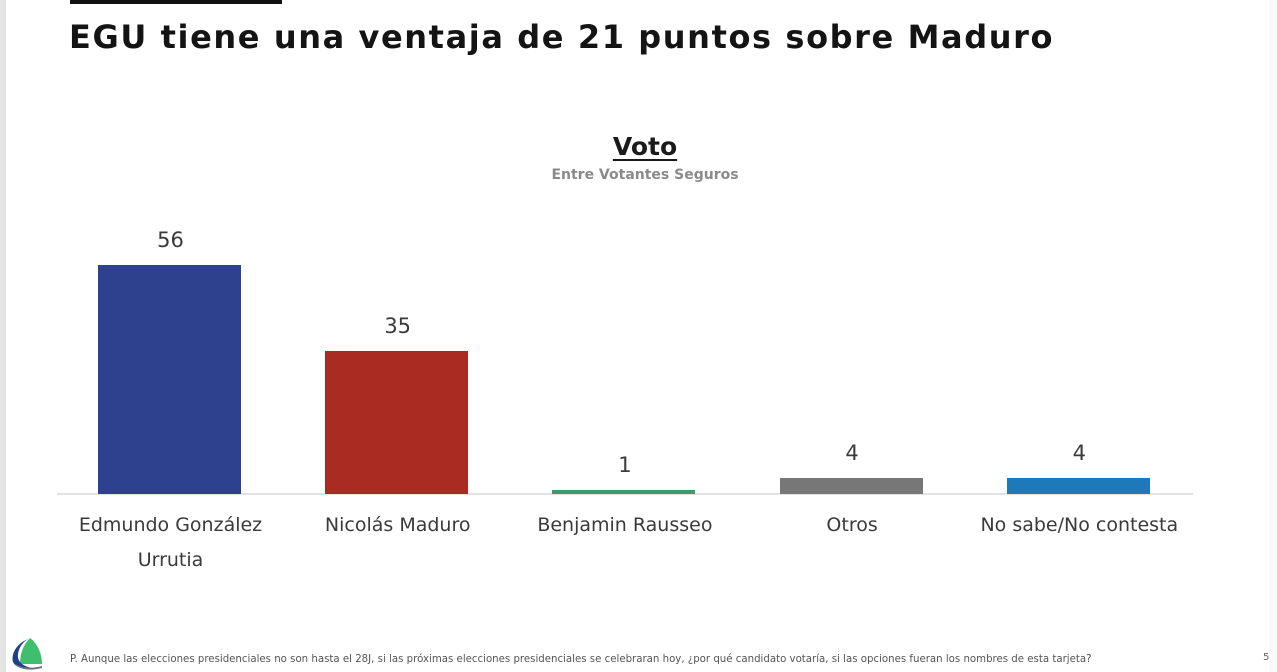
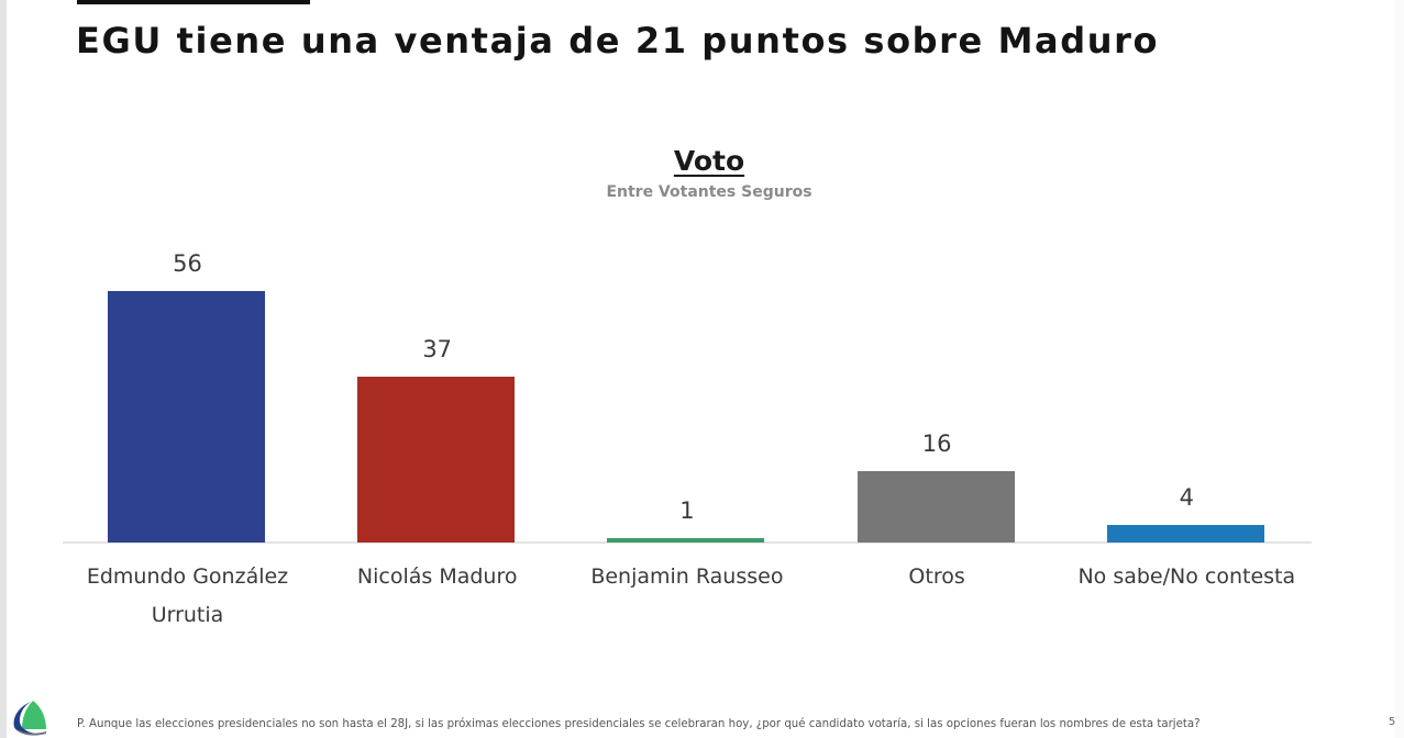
Nicolás Maduro: 35 -> 37
Otros: 4 -> 16
